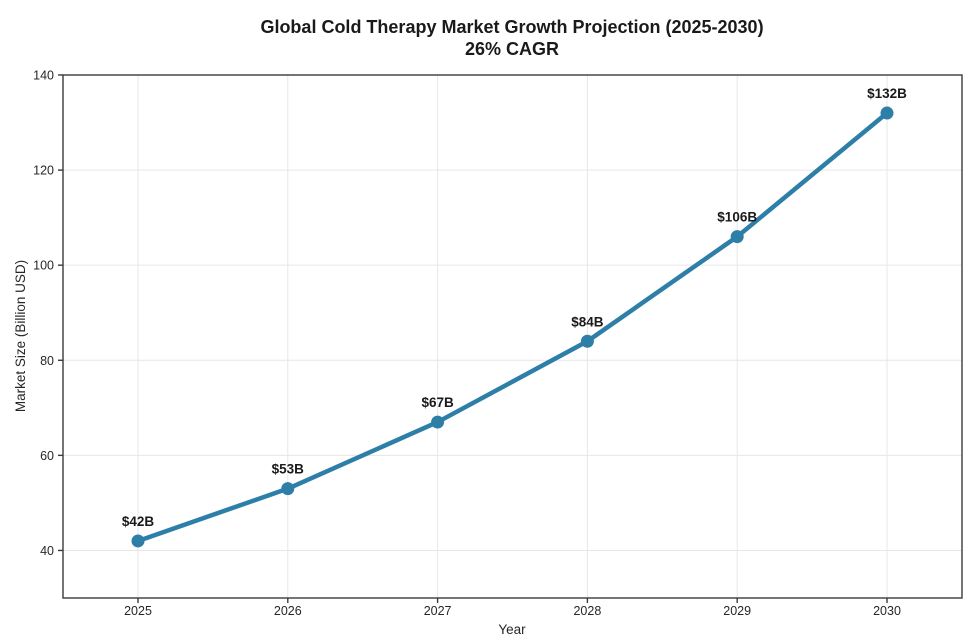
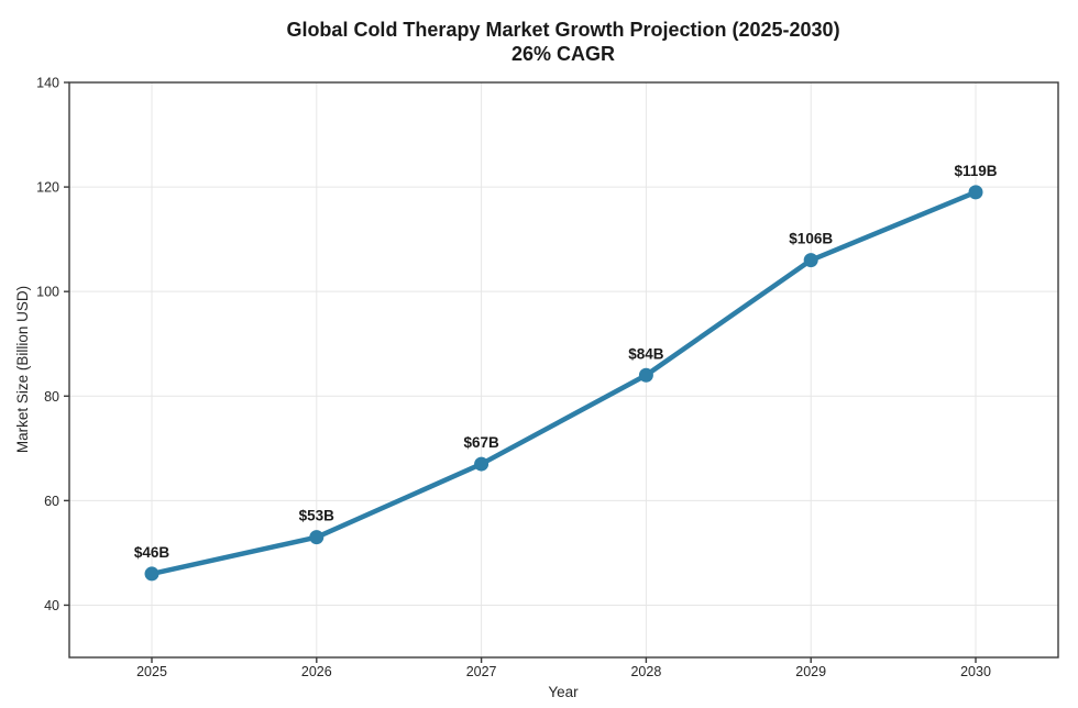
2025: $42B -> $46B
2030: $132B -> $119B
